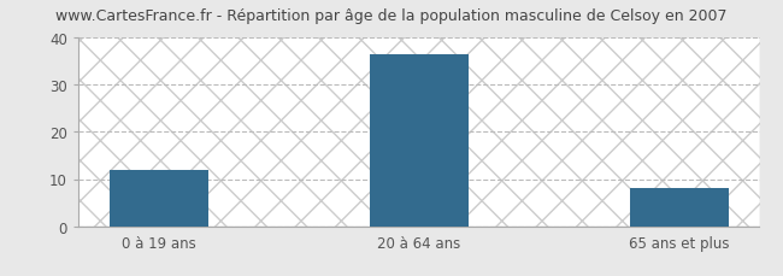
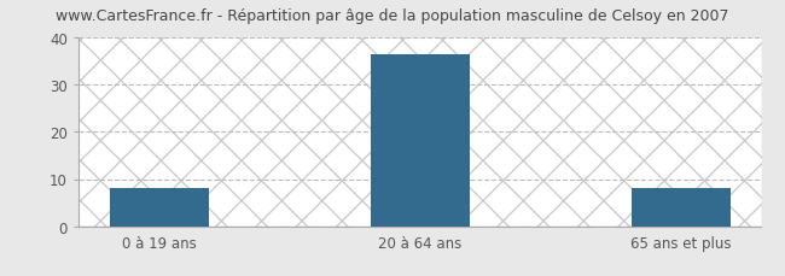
0 à 19 ans: 12.0 -> 8.0
